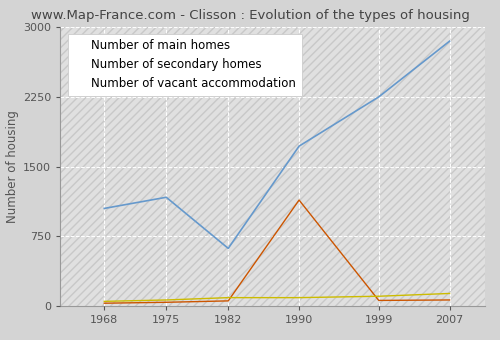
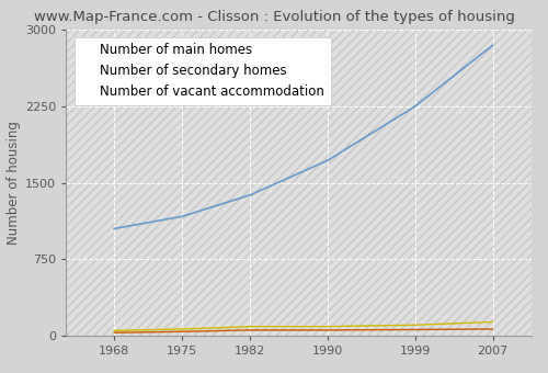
Number of main homes/1982: 620 -> 1380
Number of secondary homes/1990: 1140 -> 60
